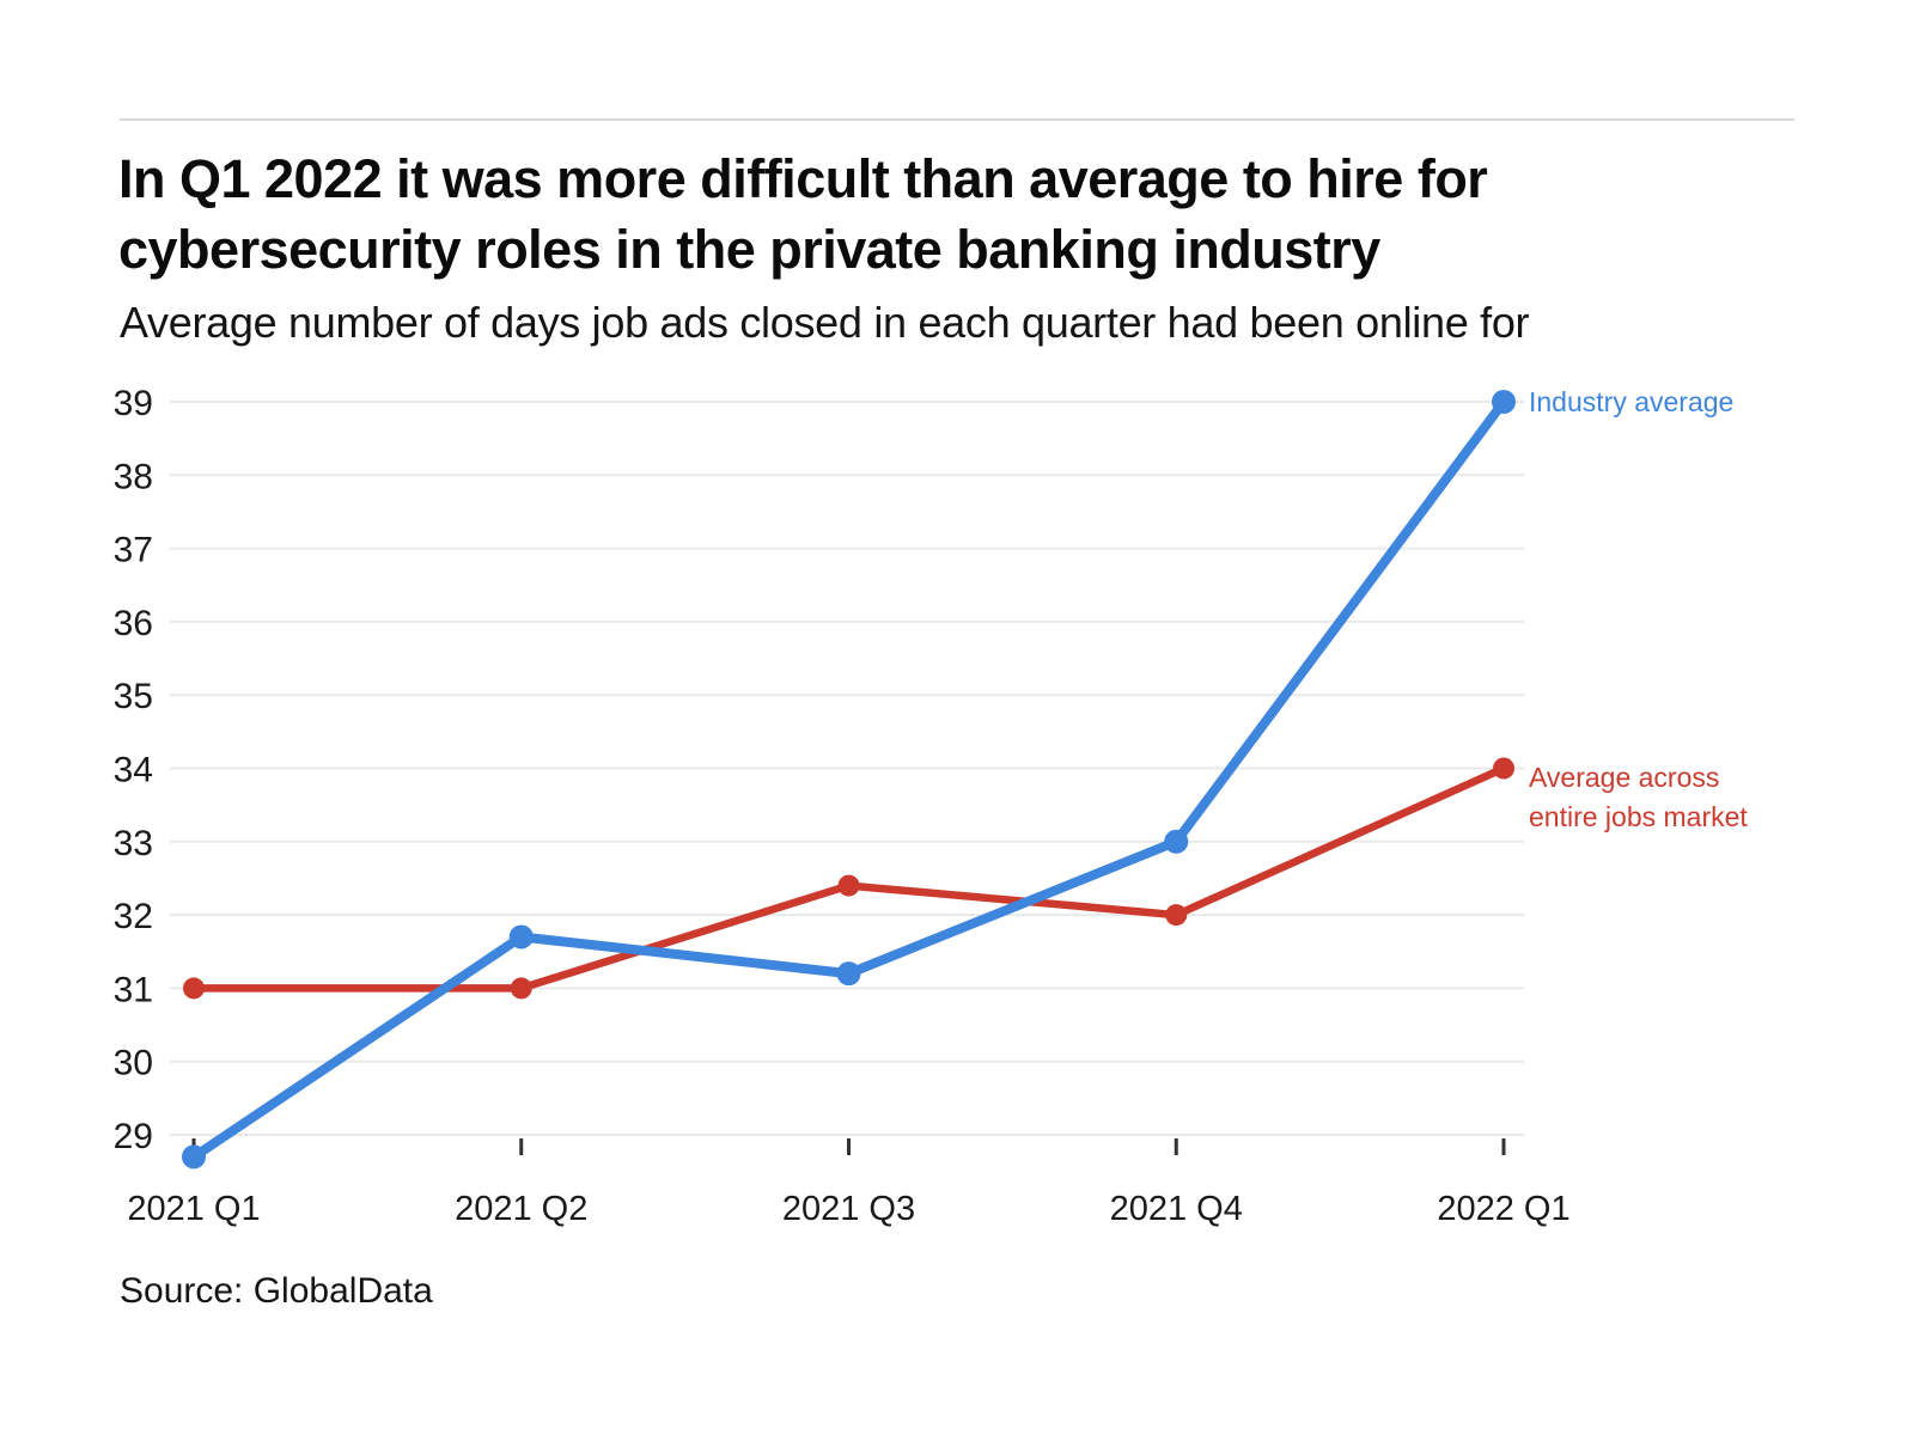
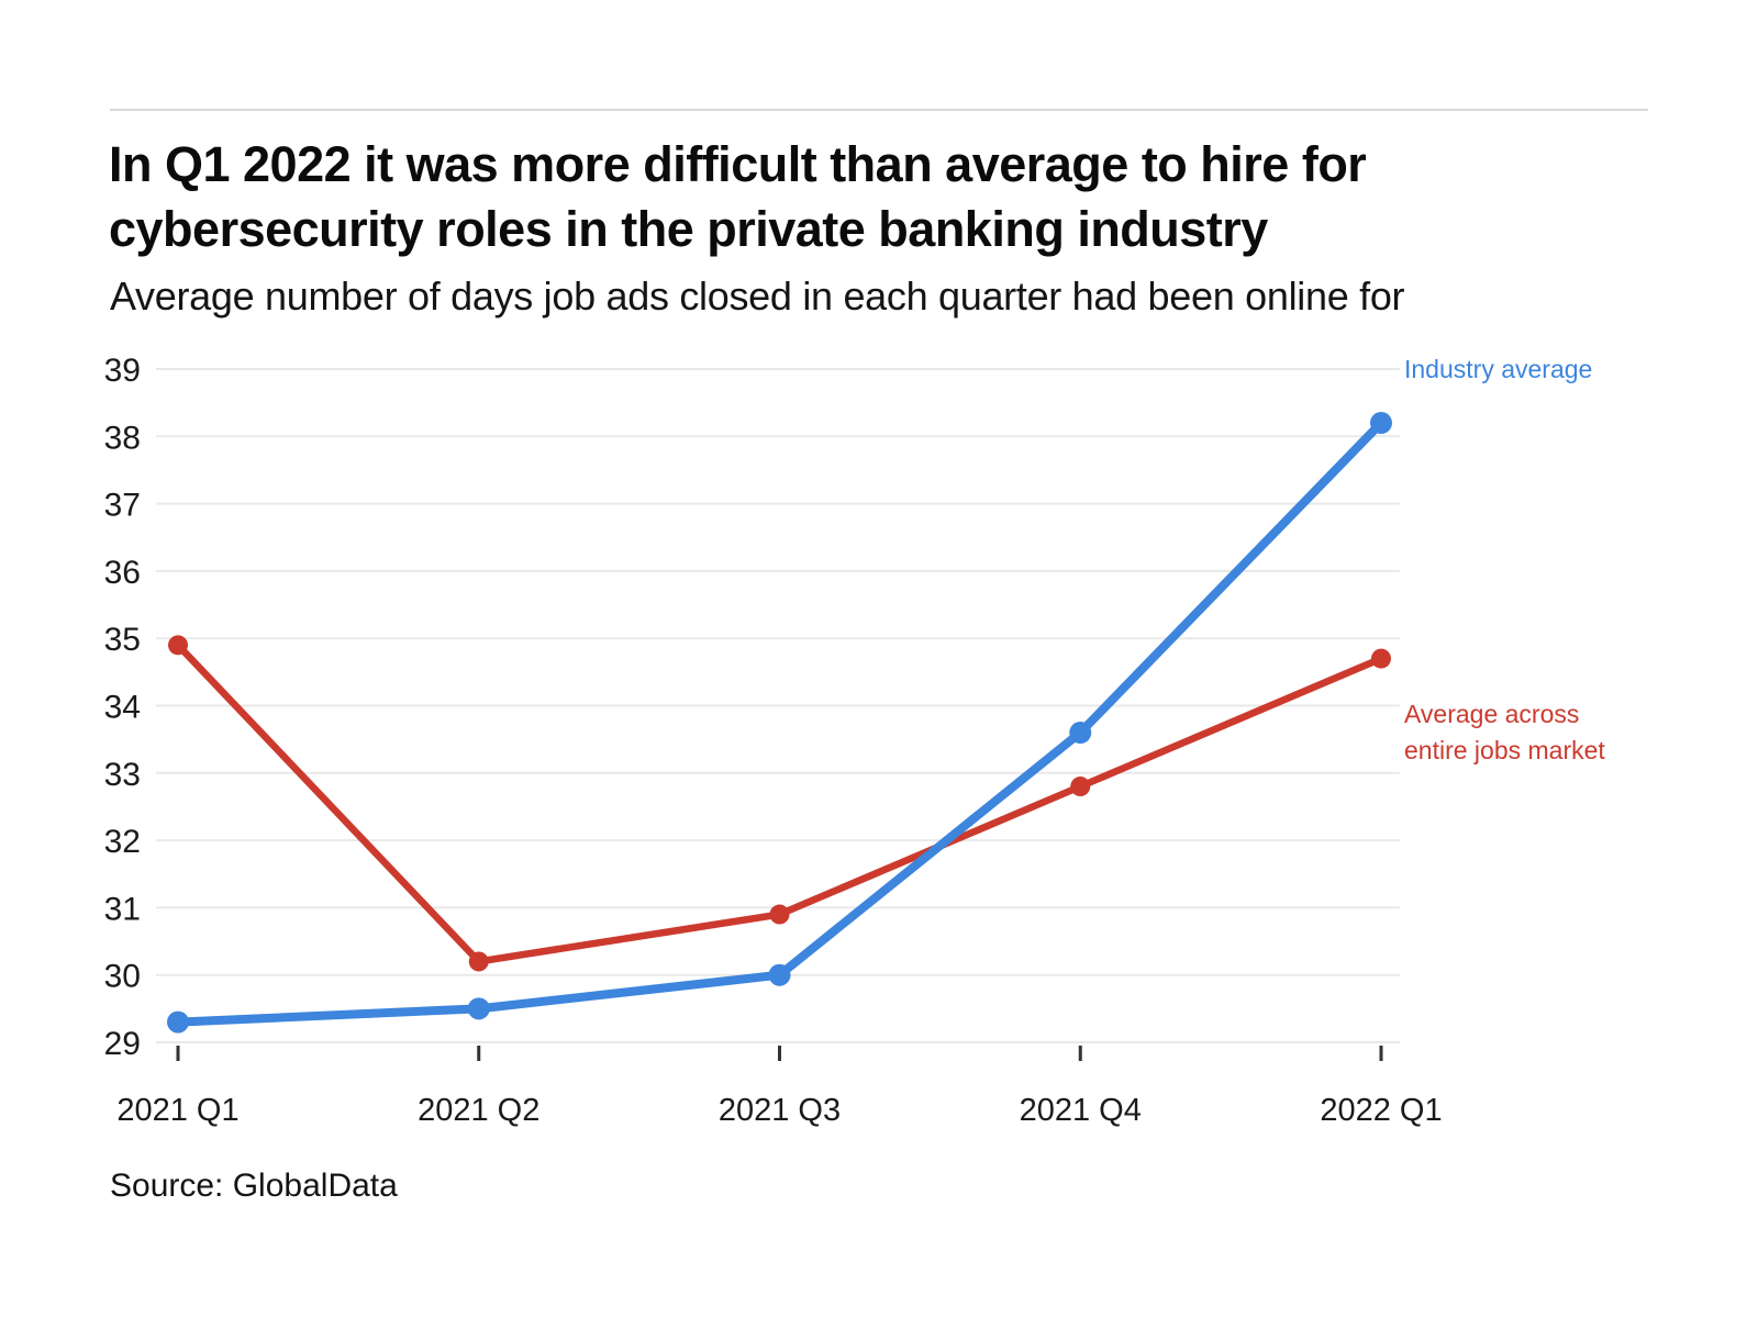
Industry average/2021 Q1: 28.7 -> 29.3
Average across entire jobs market/2021 Q1: 31.0 -> 34.9
Industry average/2021 Q2: 31.7 -> 29.5
Average across entire jobs market/2021 Q2: 31.0 -> 30.2
Industry average/2021 Q3: 31.2 -> 30.0
Average across entire jobs market/2021 Q3: 32.4 -> 30.9
Industry average/2021 Q4: 33.0 -> 33.6
Average across entire jobs market/2021 Q4: 32.0 -> 32.8
Industry average/2022 Q1: 39.0 -> 38.2
Average across entire jobs market/2022 Q1: 34.0 -> 34.7
